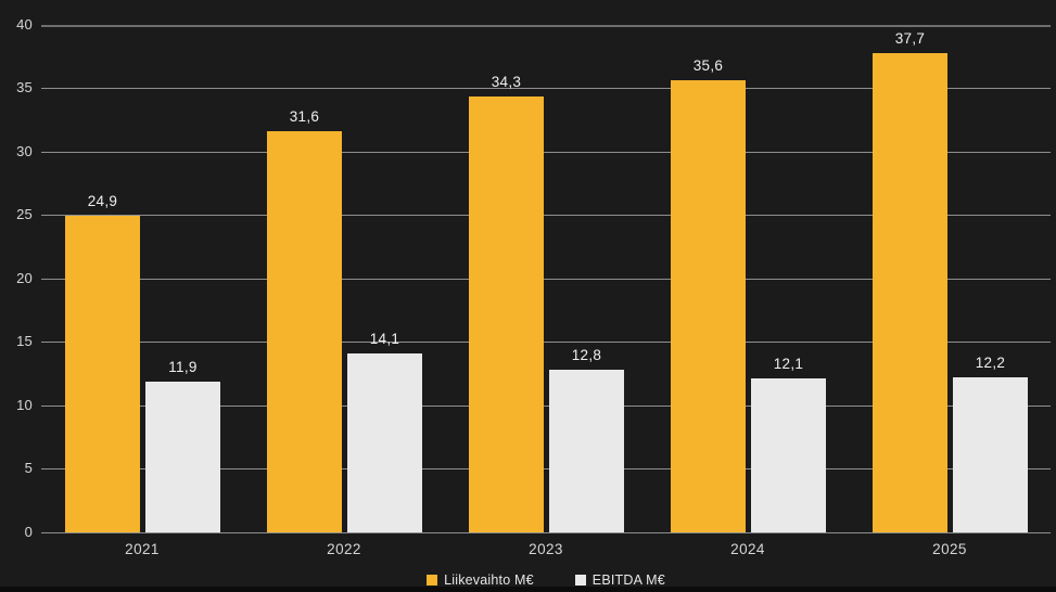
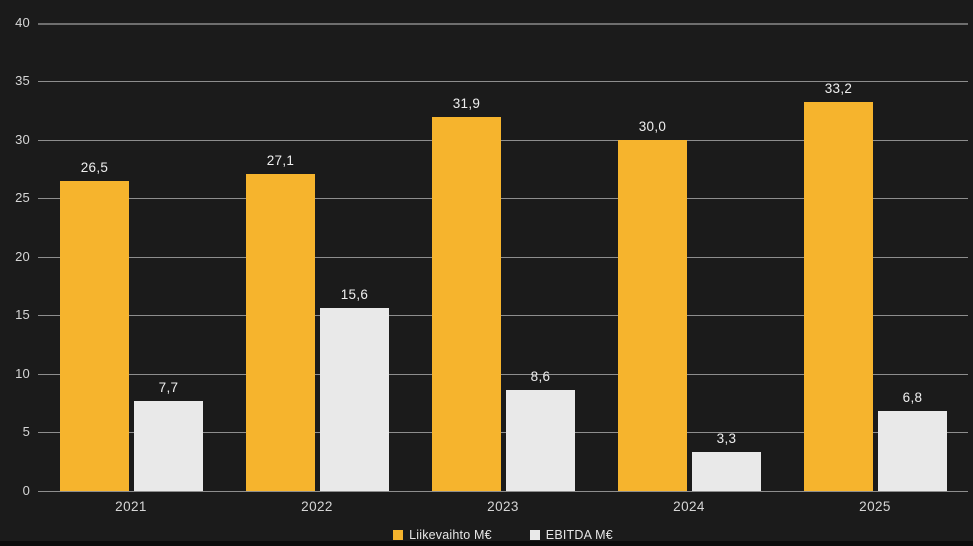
Liikevaihto M€/2021: 24,9 -> 26,5
EBITDA M€/2021: 11,9 -> 7,7
Liikevaihto M€/2022: 31,6 -> 27,1
EBITDA M€/2022: 14,1 -> 15,6
Liikevaihto M€/2023: 34,3 -> 31,9
EBITDA M€/2023: 12,8 -> 8,6
Liikevaihto M€/2024: 35,6 -> 30,0
EBITDA M€/2024: 12,1 -> 3,3
Liikevaihto M€/2025: 37,7 -> 33,2
EBITDA M€/2025: 12,2 -> 6,8
